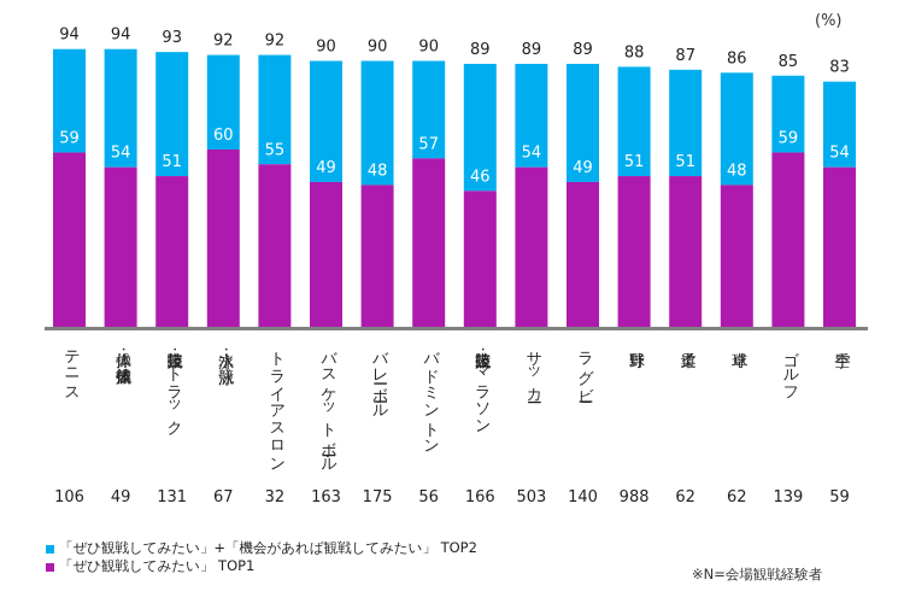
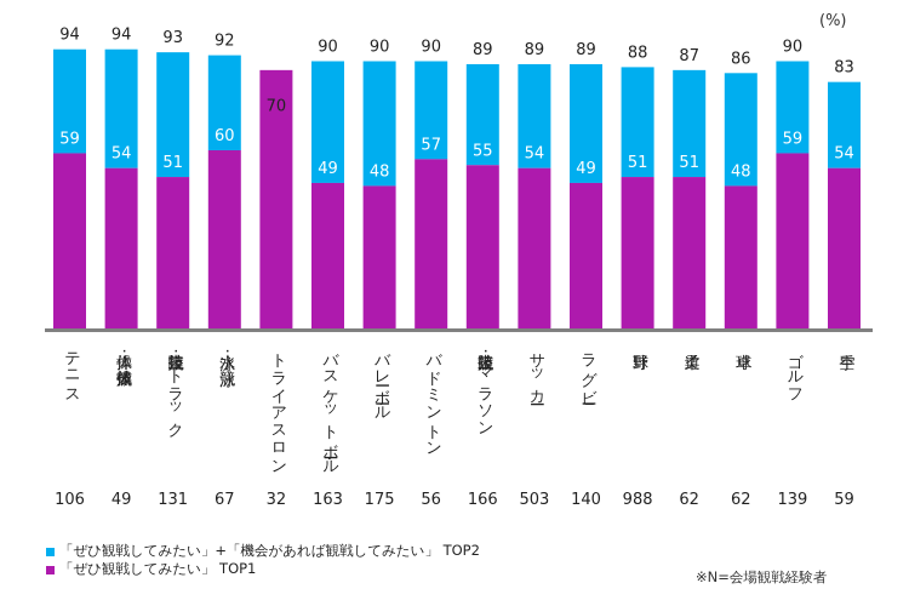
「ぜひ観戦してみたい」+「機会があれば観戦してみたい」 TOP2/トライアスロン: 92 -> 70
「ぜひ観戦してみたい」 TOP1/トライアスロン: 55 -> 87
「ぜひ観戦してみたい」 TOP1/陸上競技：マラソン: 46 -> 55
「ぜひ観戦してみたい」+「機会があれば観戦してみたい」 TOP2/ゴルフ: 85 -> 90
